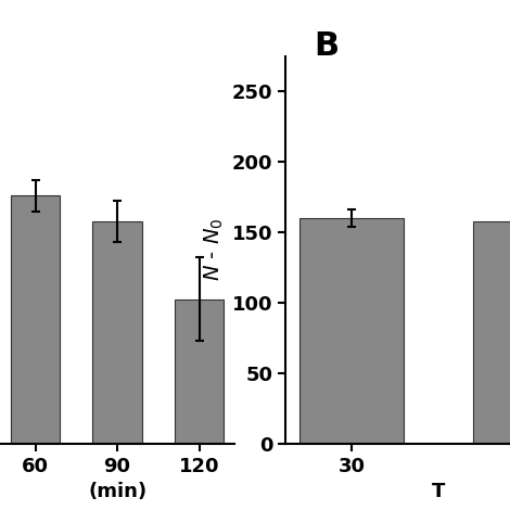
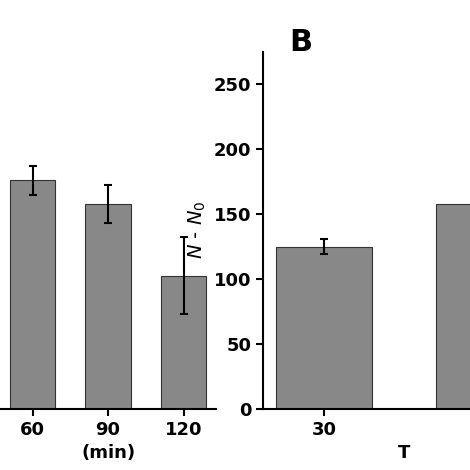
30: 160 -> 125
